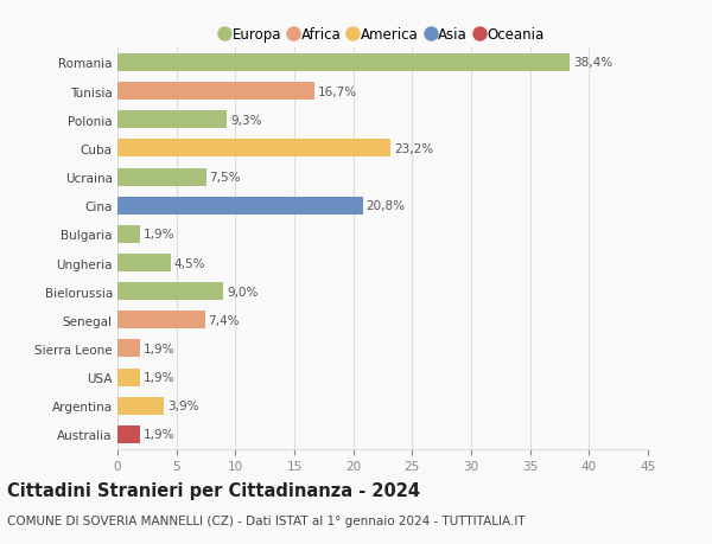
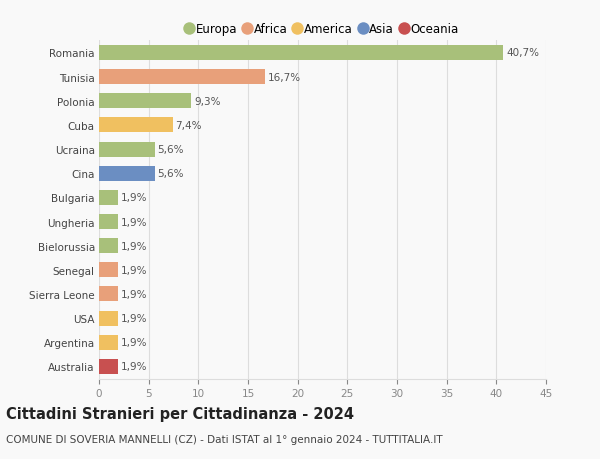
Romania: 38,4% -> 40,7%
Cuba: 23,2% -> 7,4%
Ucraina: 7,5% -> 5,6%
Cina: 20,8% -> 5,6%
Ungheria: 4,5% -> 1,9%
Bielorussia: 9,0% -> 1,9%
Senegal: 7,4% -> 1,9%
Argentina: 3,9% -> 1,9%
